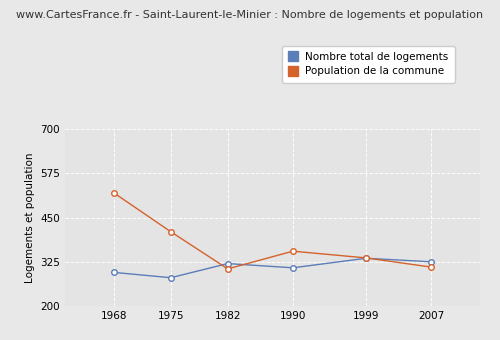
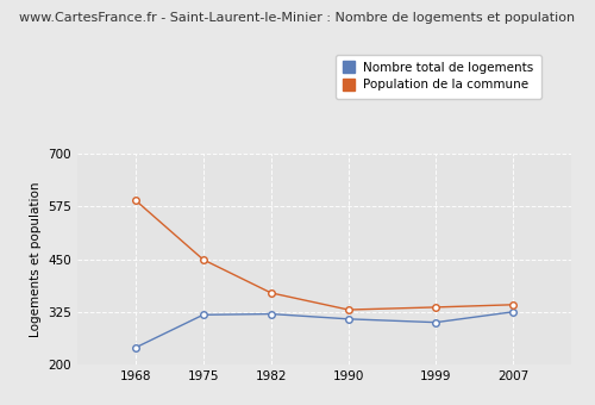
Nombre total de logements/1968: 295 -> 240
Population de la commune/1968: 520 -> 590
Nombre total de logements/1975: 280 -> 318
Population de la commune/1975: 410 -> 449
Population de la commune/1982: 305 -> 370
Population de la commune/1990: 355 -> 330
Nombre total de logements/1999: 335 -> 300
Population de la commune/2007: 310 -> 342
